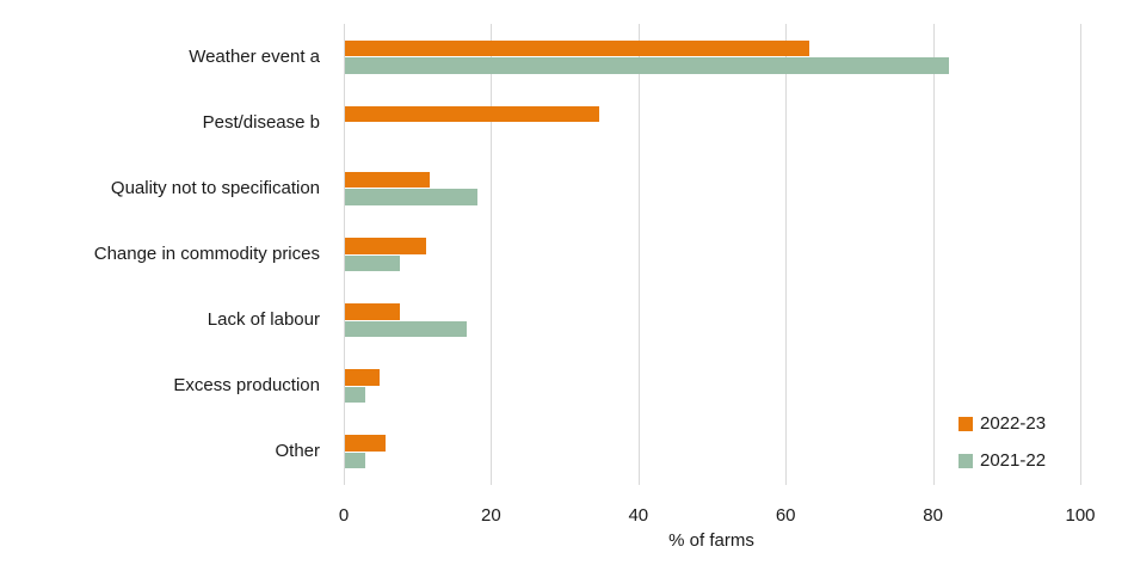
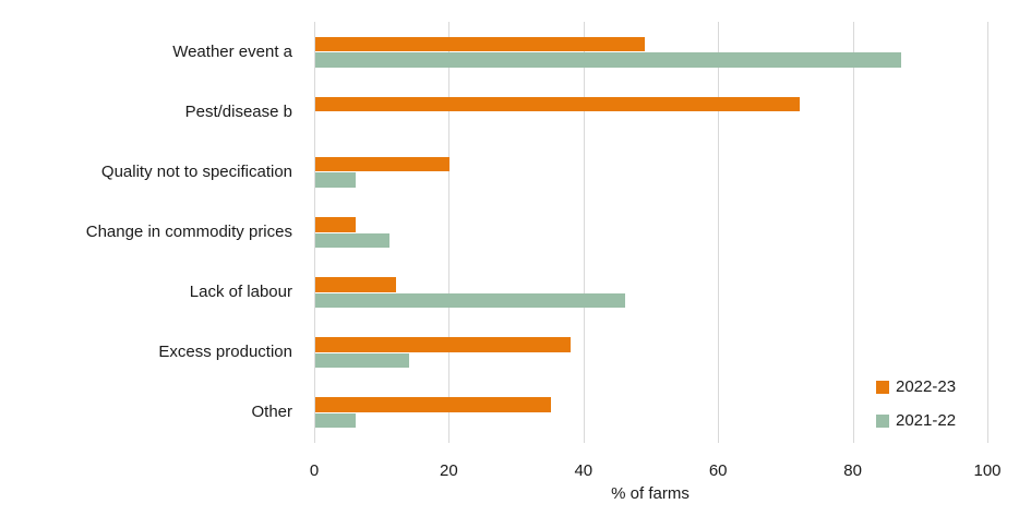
2022-23/Weather event a: 63 -> 49
2021-22/Weather event a: 82 -> 87
2022-23/Pest/disease b: 34 -> 72
2022-23/Quality not to specification: 12 -> 20
2021-22/Quality not to specification: 18 -> 6
2022-23/Change in commodity prices: 11 -> 6
2021-22/Change in commodity prices: 8 -> 11
2022-23/Lack of labour: 8 -> 12
2021-22/Lack of labour: 16 -> 46
2022-23/Excess production: 5 -> 38
2021-22/Excess production: 3 -> 14
2022-23/Other: 6 -> 35
2021-22/Other: 3 -> 6
